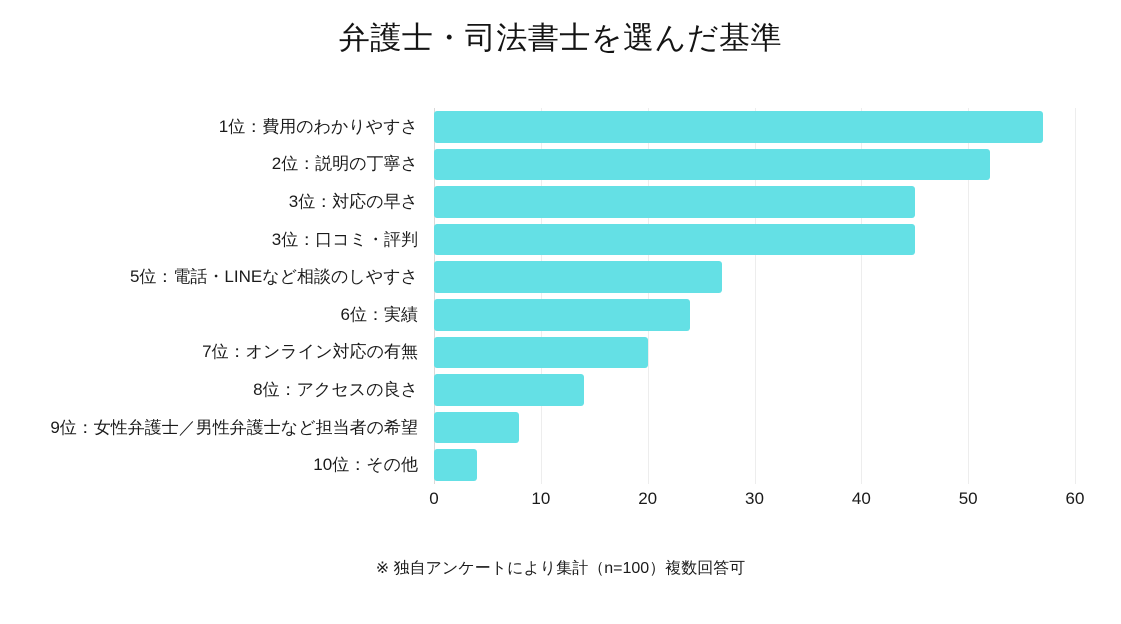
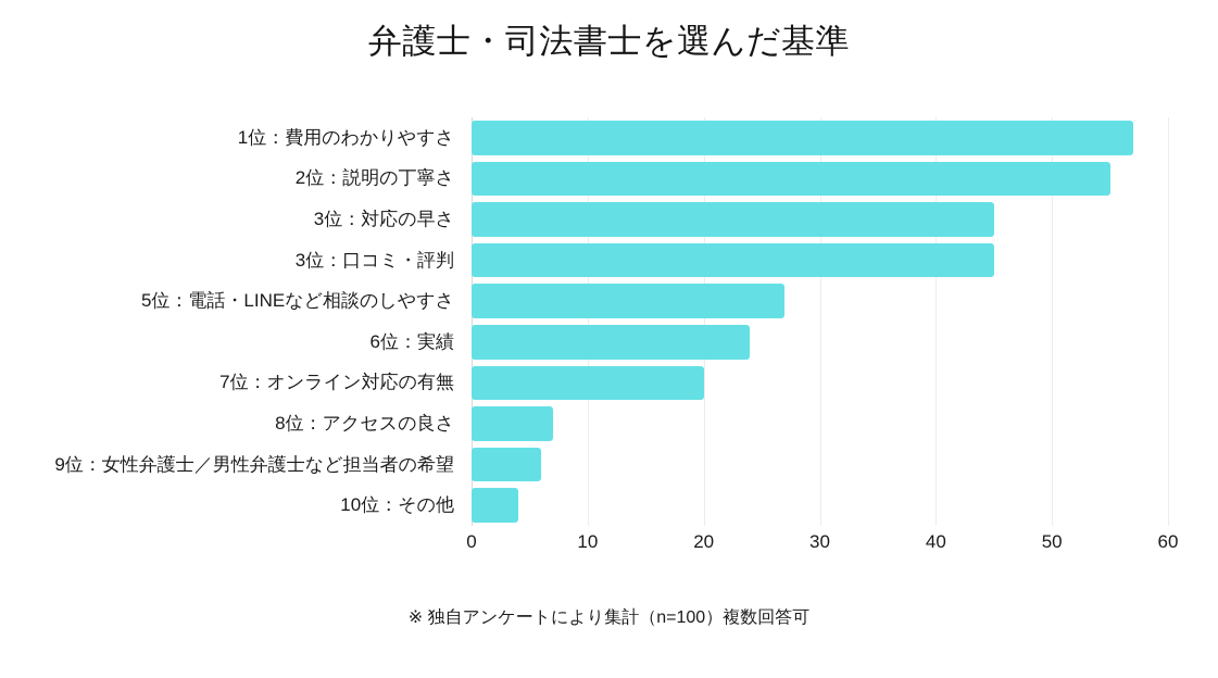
2位：説明の丁寧さ: 52 -> 55
8位：アクセスの良さ: 14 -> 7
9位：女性弁護士／男性弁護士など担当者の希望: 8 -> 6
